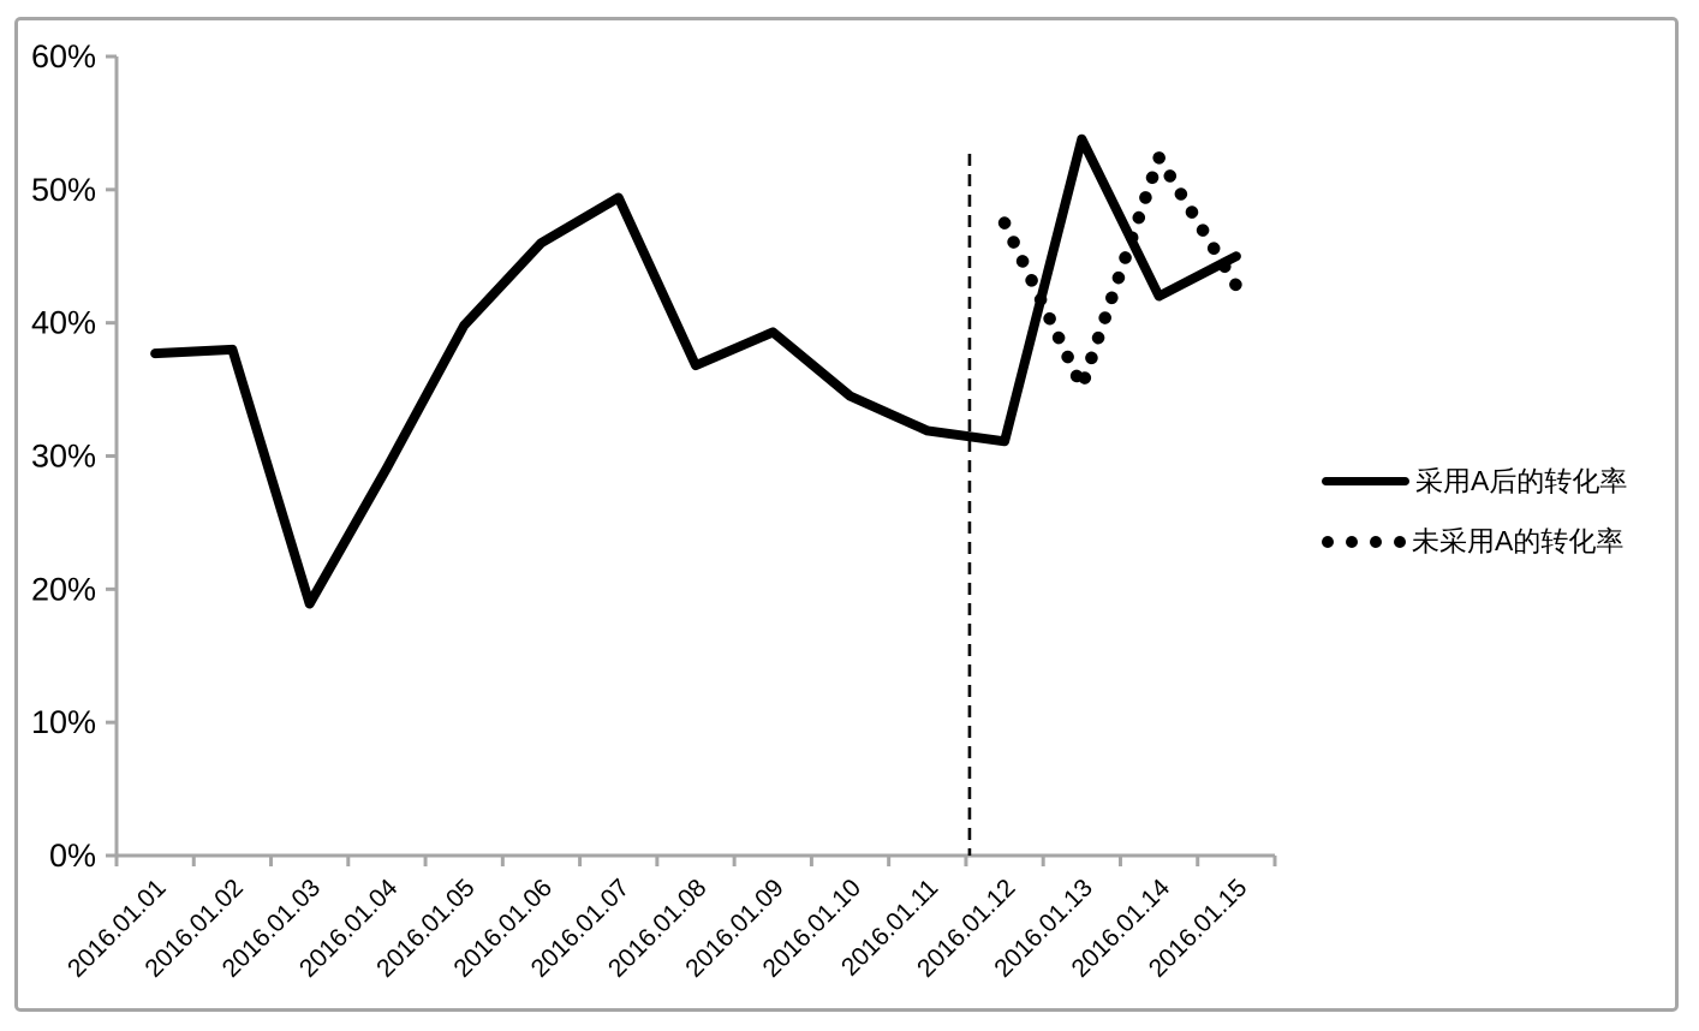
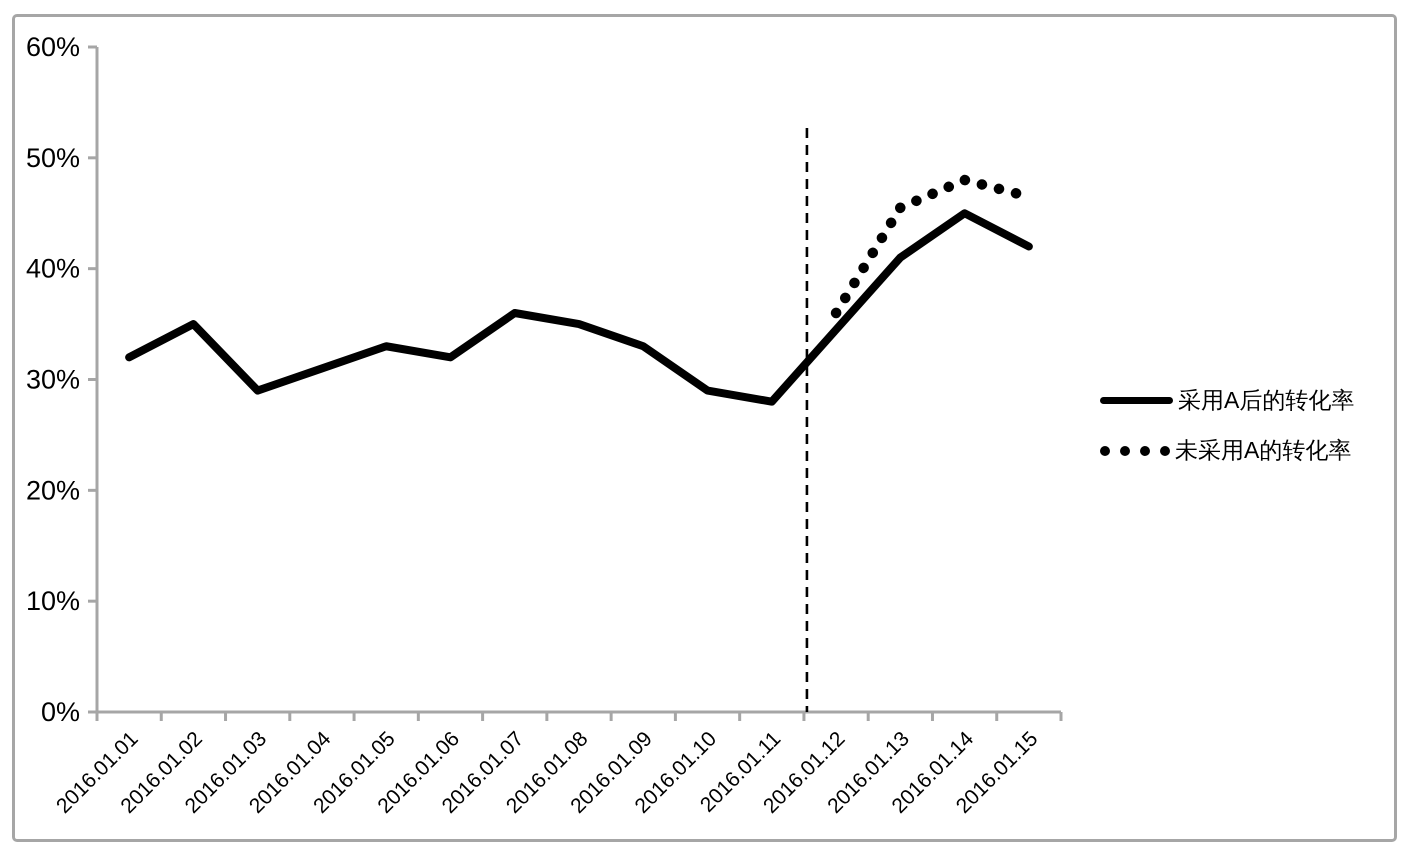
采用A后的转化率/2016.01.01: 37.7% -> 32.0%
采用A后的转化率/2016.01.02: 38.0% -> 35.0%
采用A后的转化率/2016.01.03: 18.9% -> 29.0%
采用A后的转化率/2016.01.04: 29.1% -> 31.0%
采用A后的转化率/2016.01.05: 39.8% -> 33.0%
采用A后的转化率/2016.01.06: 46.0% -> 32.0%
采用A后的转化率/2016.01.07: 49.4% -> 36.0%
采用A后的转化率/2016.01.08: 36.8% -> 35.0%
采用A后的转化率/2016.01.09: 39.3% -> 33.0%
采用A后的转化率/2016.01.10: 34.5% -> 29.0%
采用A后的转化率/2016.01.11: 31.9% -> 28.0%
采用A后的转化率/2016.01.12: 31.1% -> 34.5%
未采用A的转化率/2016.01.12: 47.5% -> 36.0%
采用A后的转化率/2016.01.13: 53.8% -> 41.0%
未采用A的转化率/2016.01.13: 35.2% -> 45.5%
采用A后的转化率/2016.01.14: 42.0% -> 45.0%
未采用A的转化率/2016.01.14: 52.4% -> 48.0%
采用A后的转化率/2016.01.15: 45.0% -> 42.0%
未采用A的转化率/2016.01.15: 42.8% -> 46.5%
